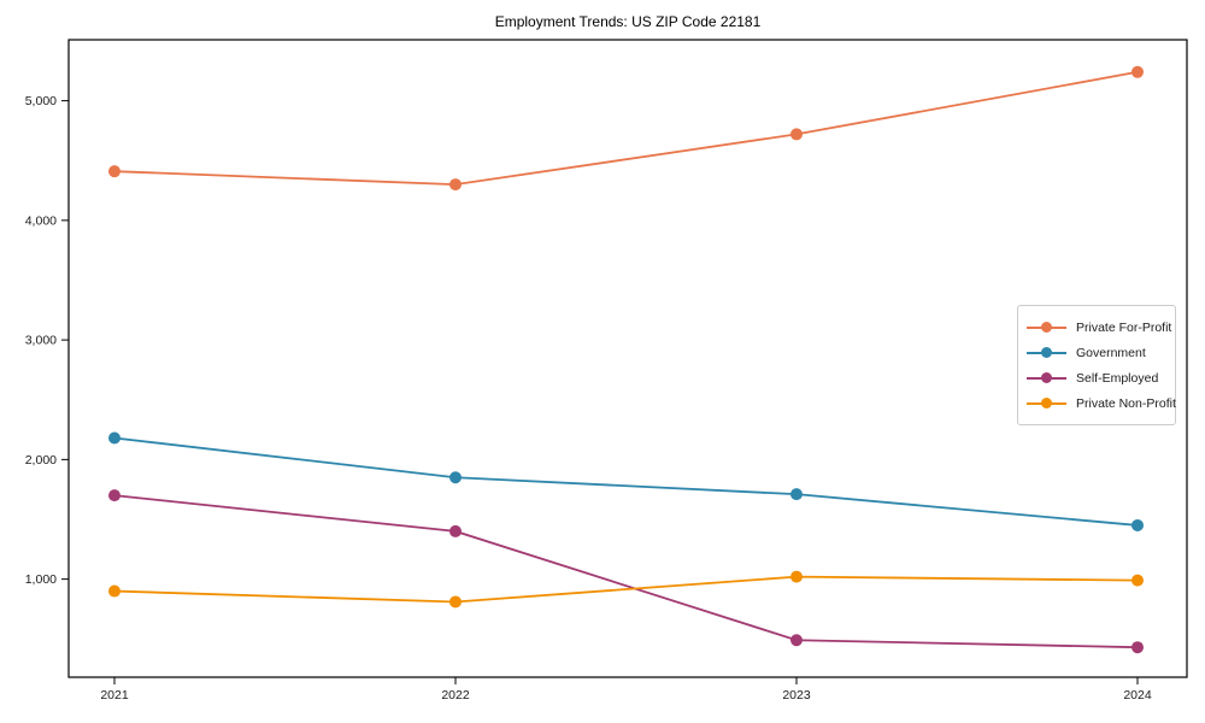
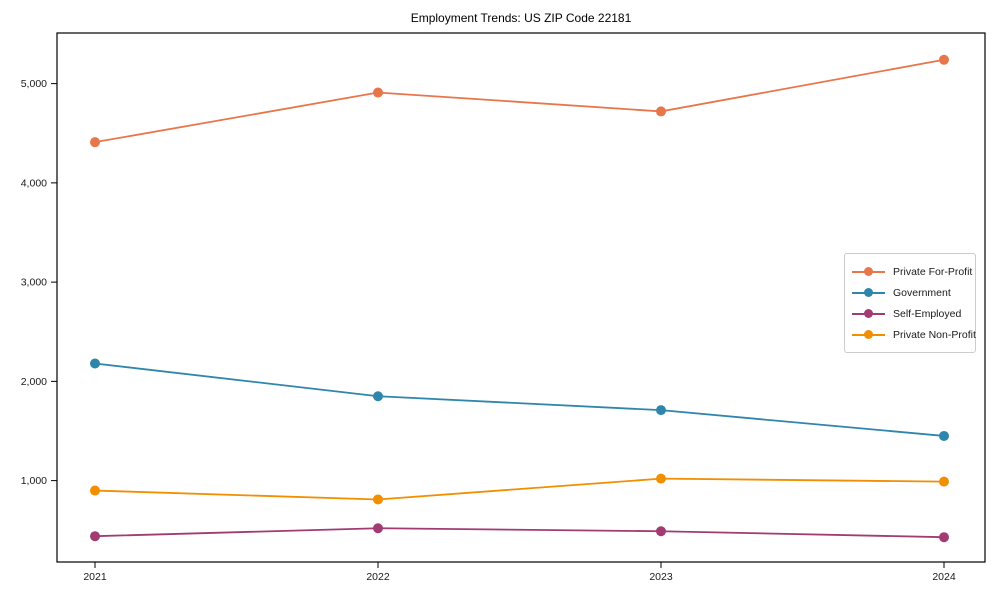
Self-Employed/2021: 1700 -> 400
Private For-Profit/2022: 4300 -> 4900
Self-Employed/2022: 1400 -> 500
